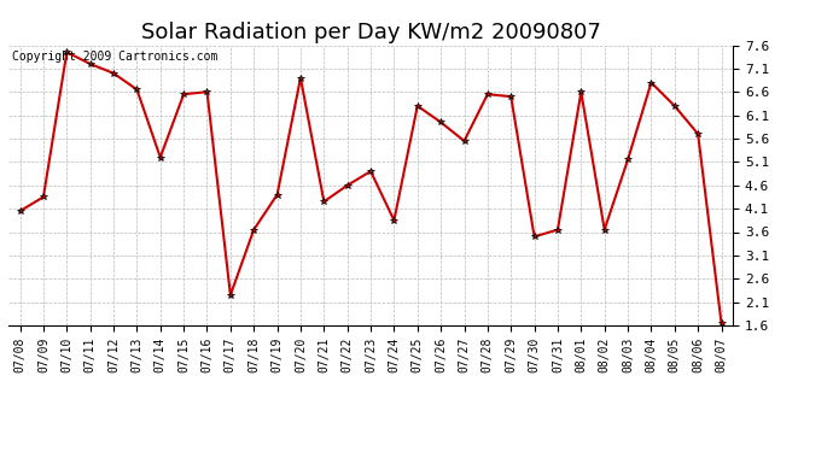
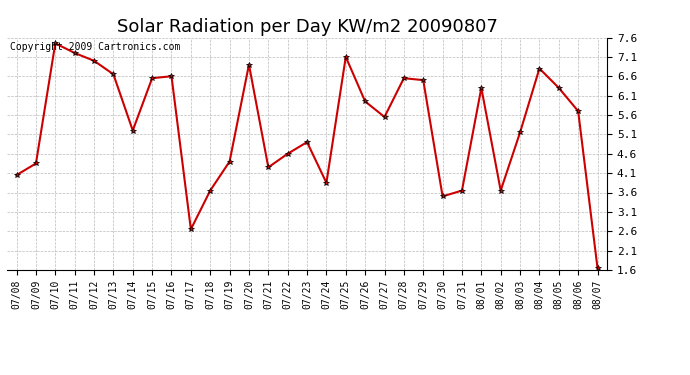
07/17: 2.25 -> 2.65
07/25: 6.30 -> 7.10
08/01: 6.60 -> 6.30
